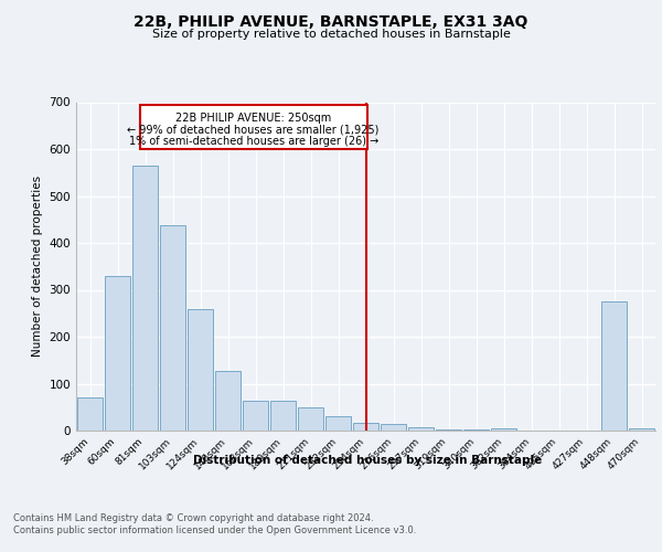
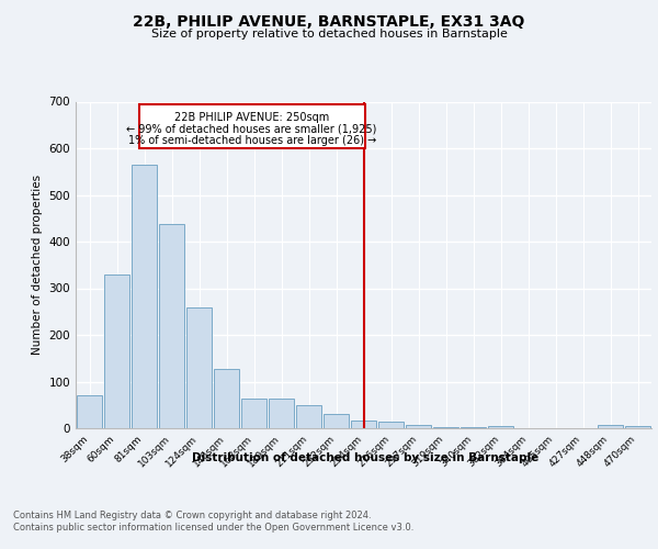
448sqm: 275 -> 7
